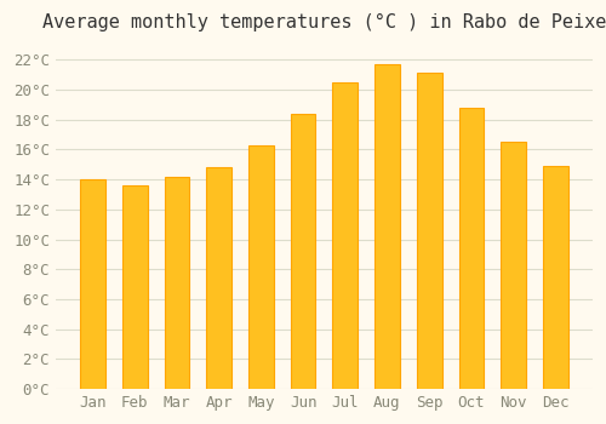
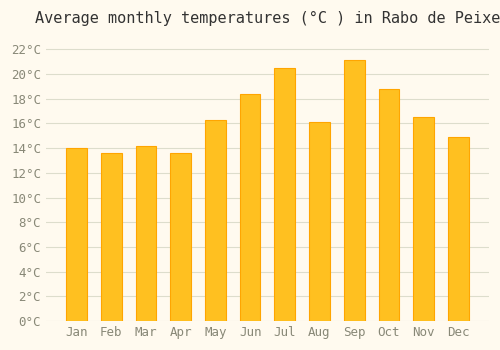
Apr: 14.8°C -> 13.6°C
Aug: 21.7°C -> 16.1°C
